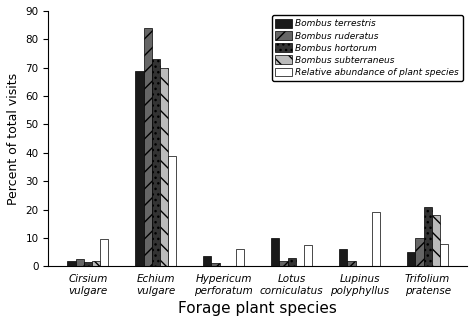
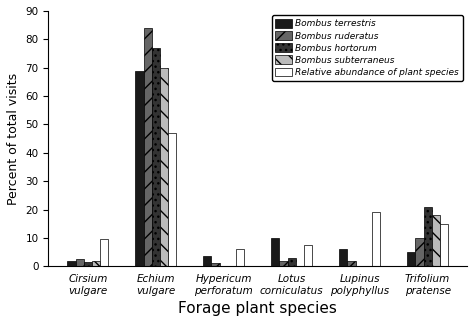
Bombus hortorum/Echium vulgare: 73.0 -> 77.0
Relative abundance of plant species/Echium vulgare: 39.0 -> 47.0
Relative abundance of plant species/Trifolium pratense: 8.0 -> 15.0
